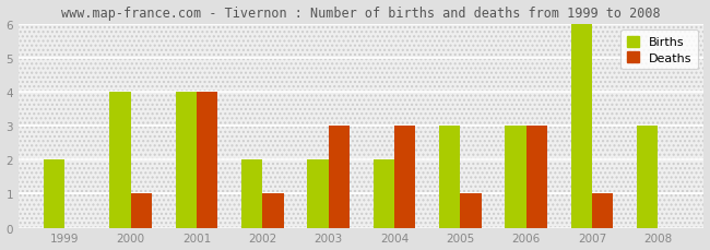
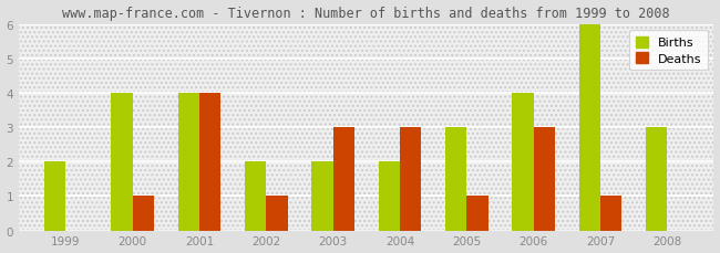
Births/2006: 3 -> 4
